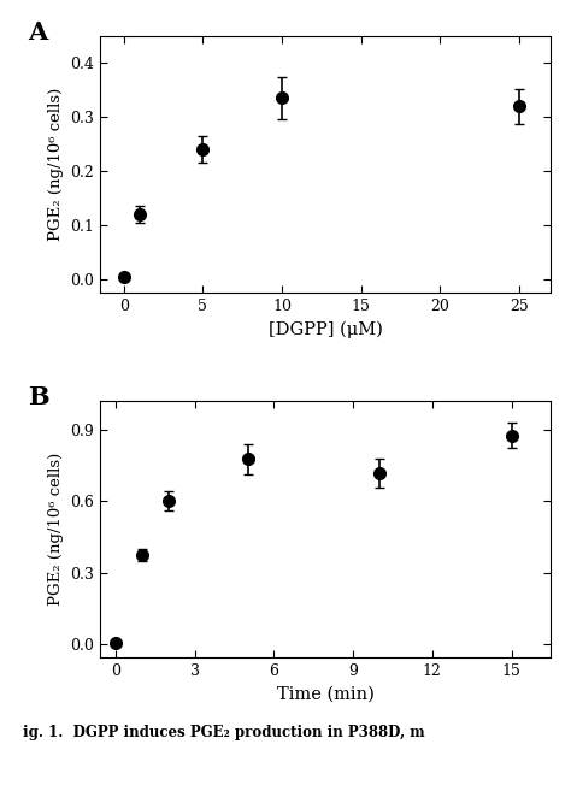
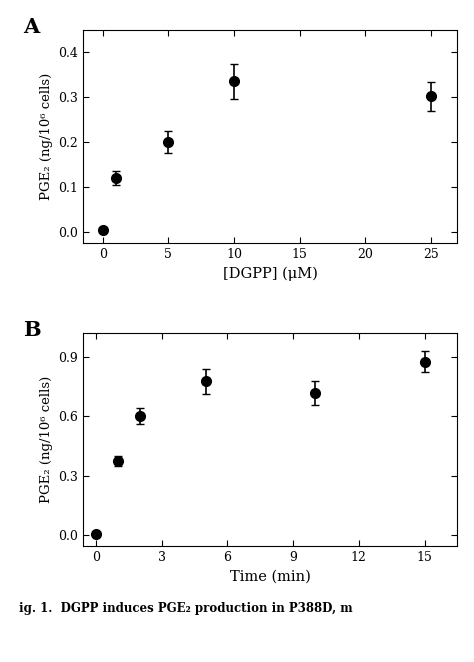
5: 0.240 -> 0.200
25: 0.320 -> 0.302
